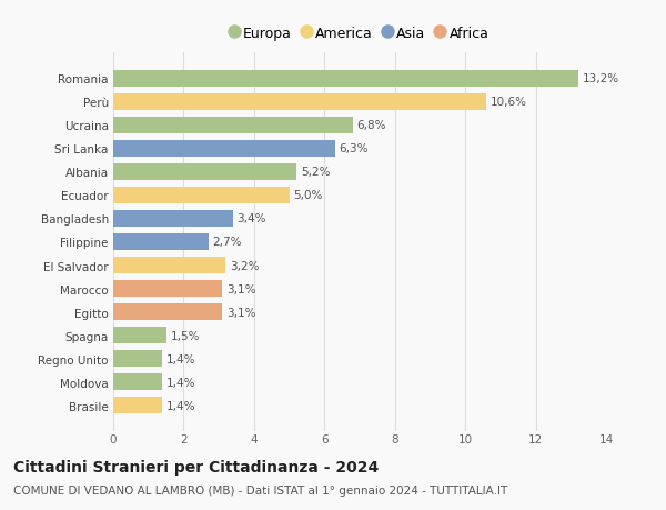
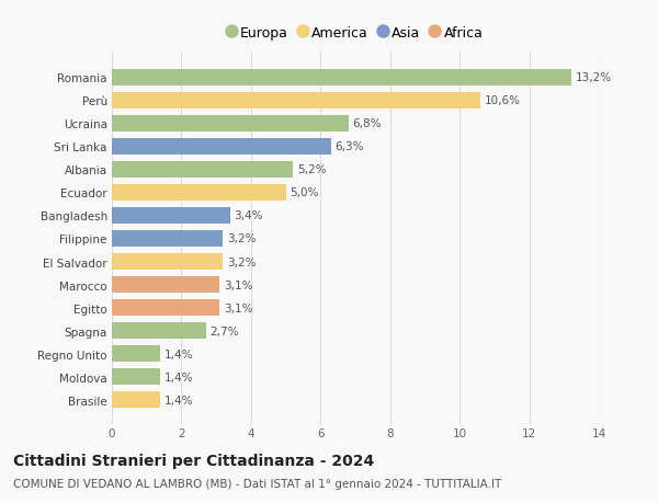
Filippine: 2,7% -> 3,2%
Spagna: 1,5% -> 2,7%
